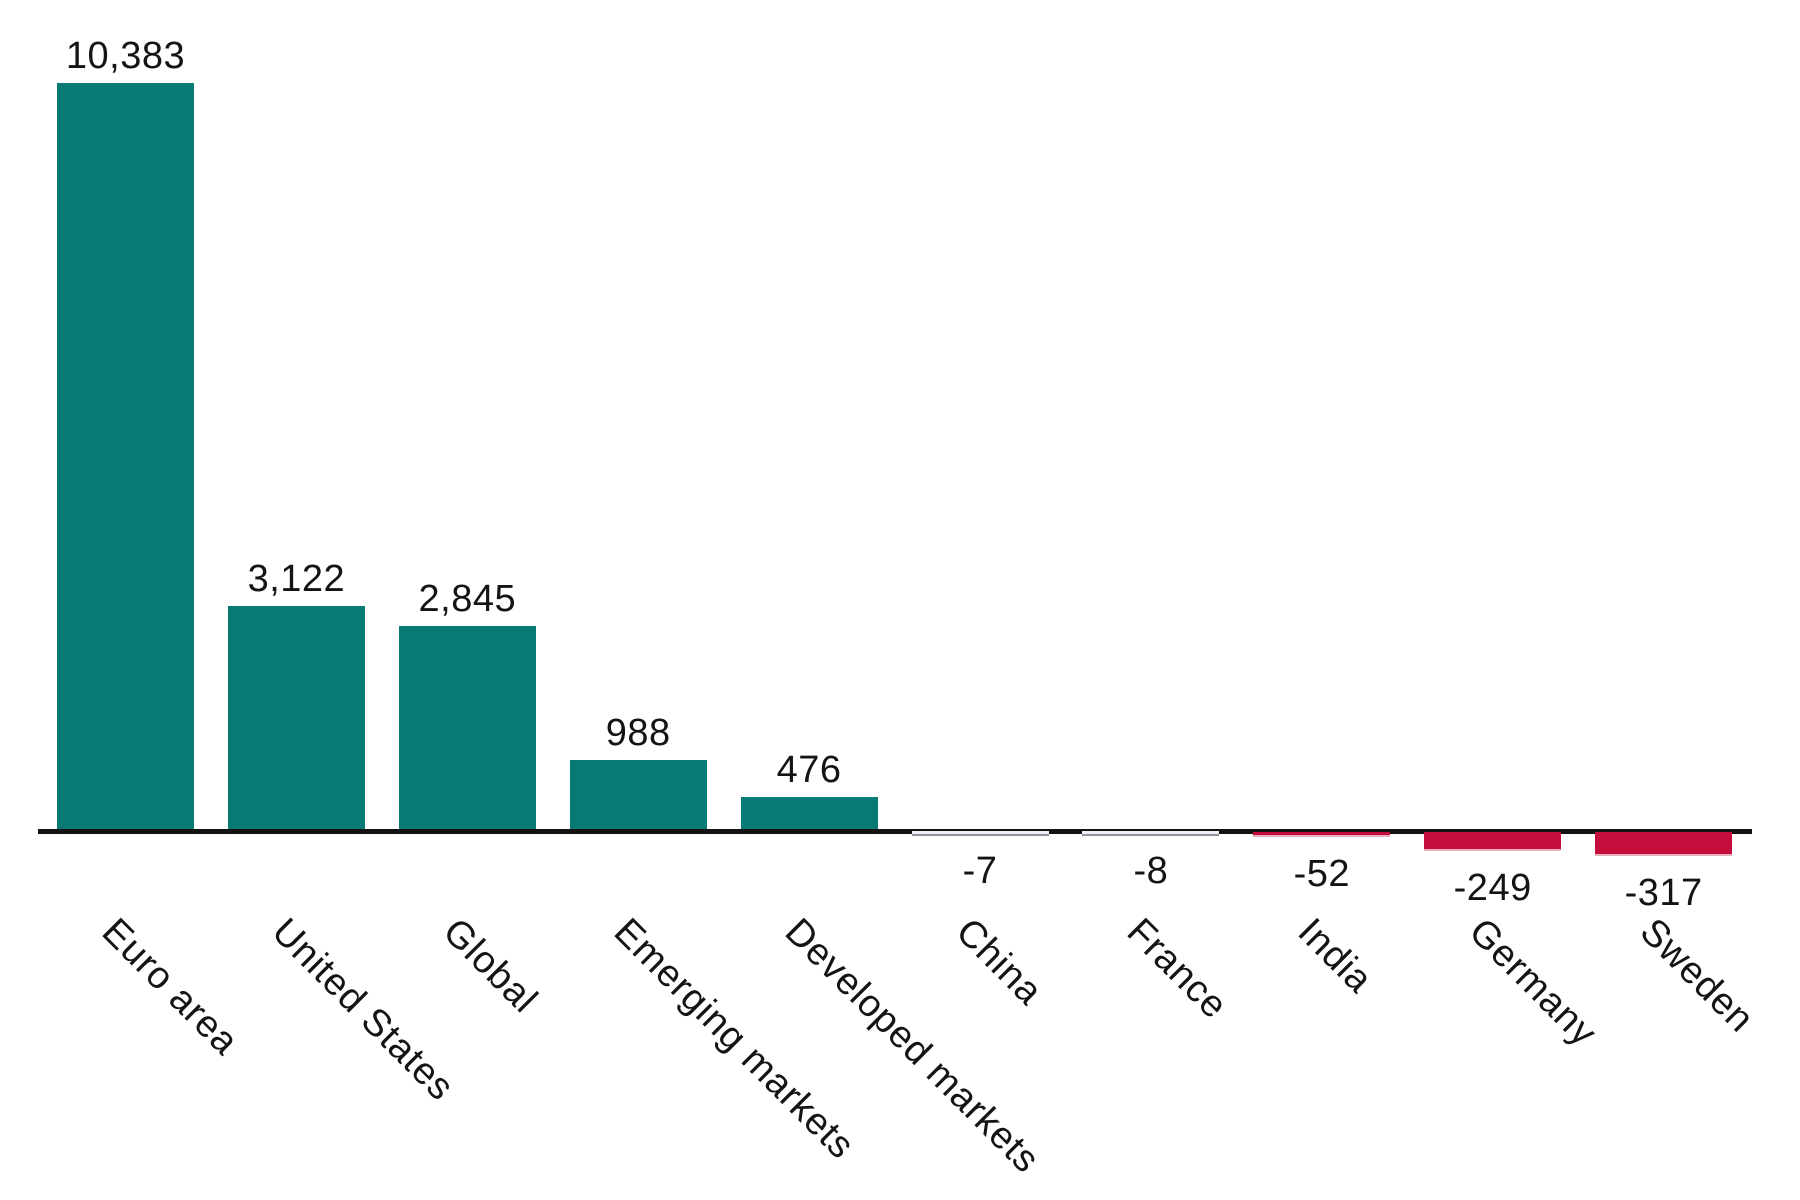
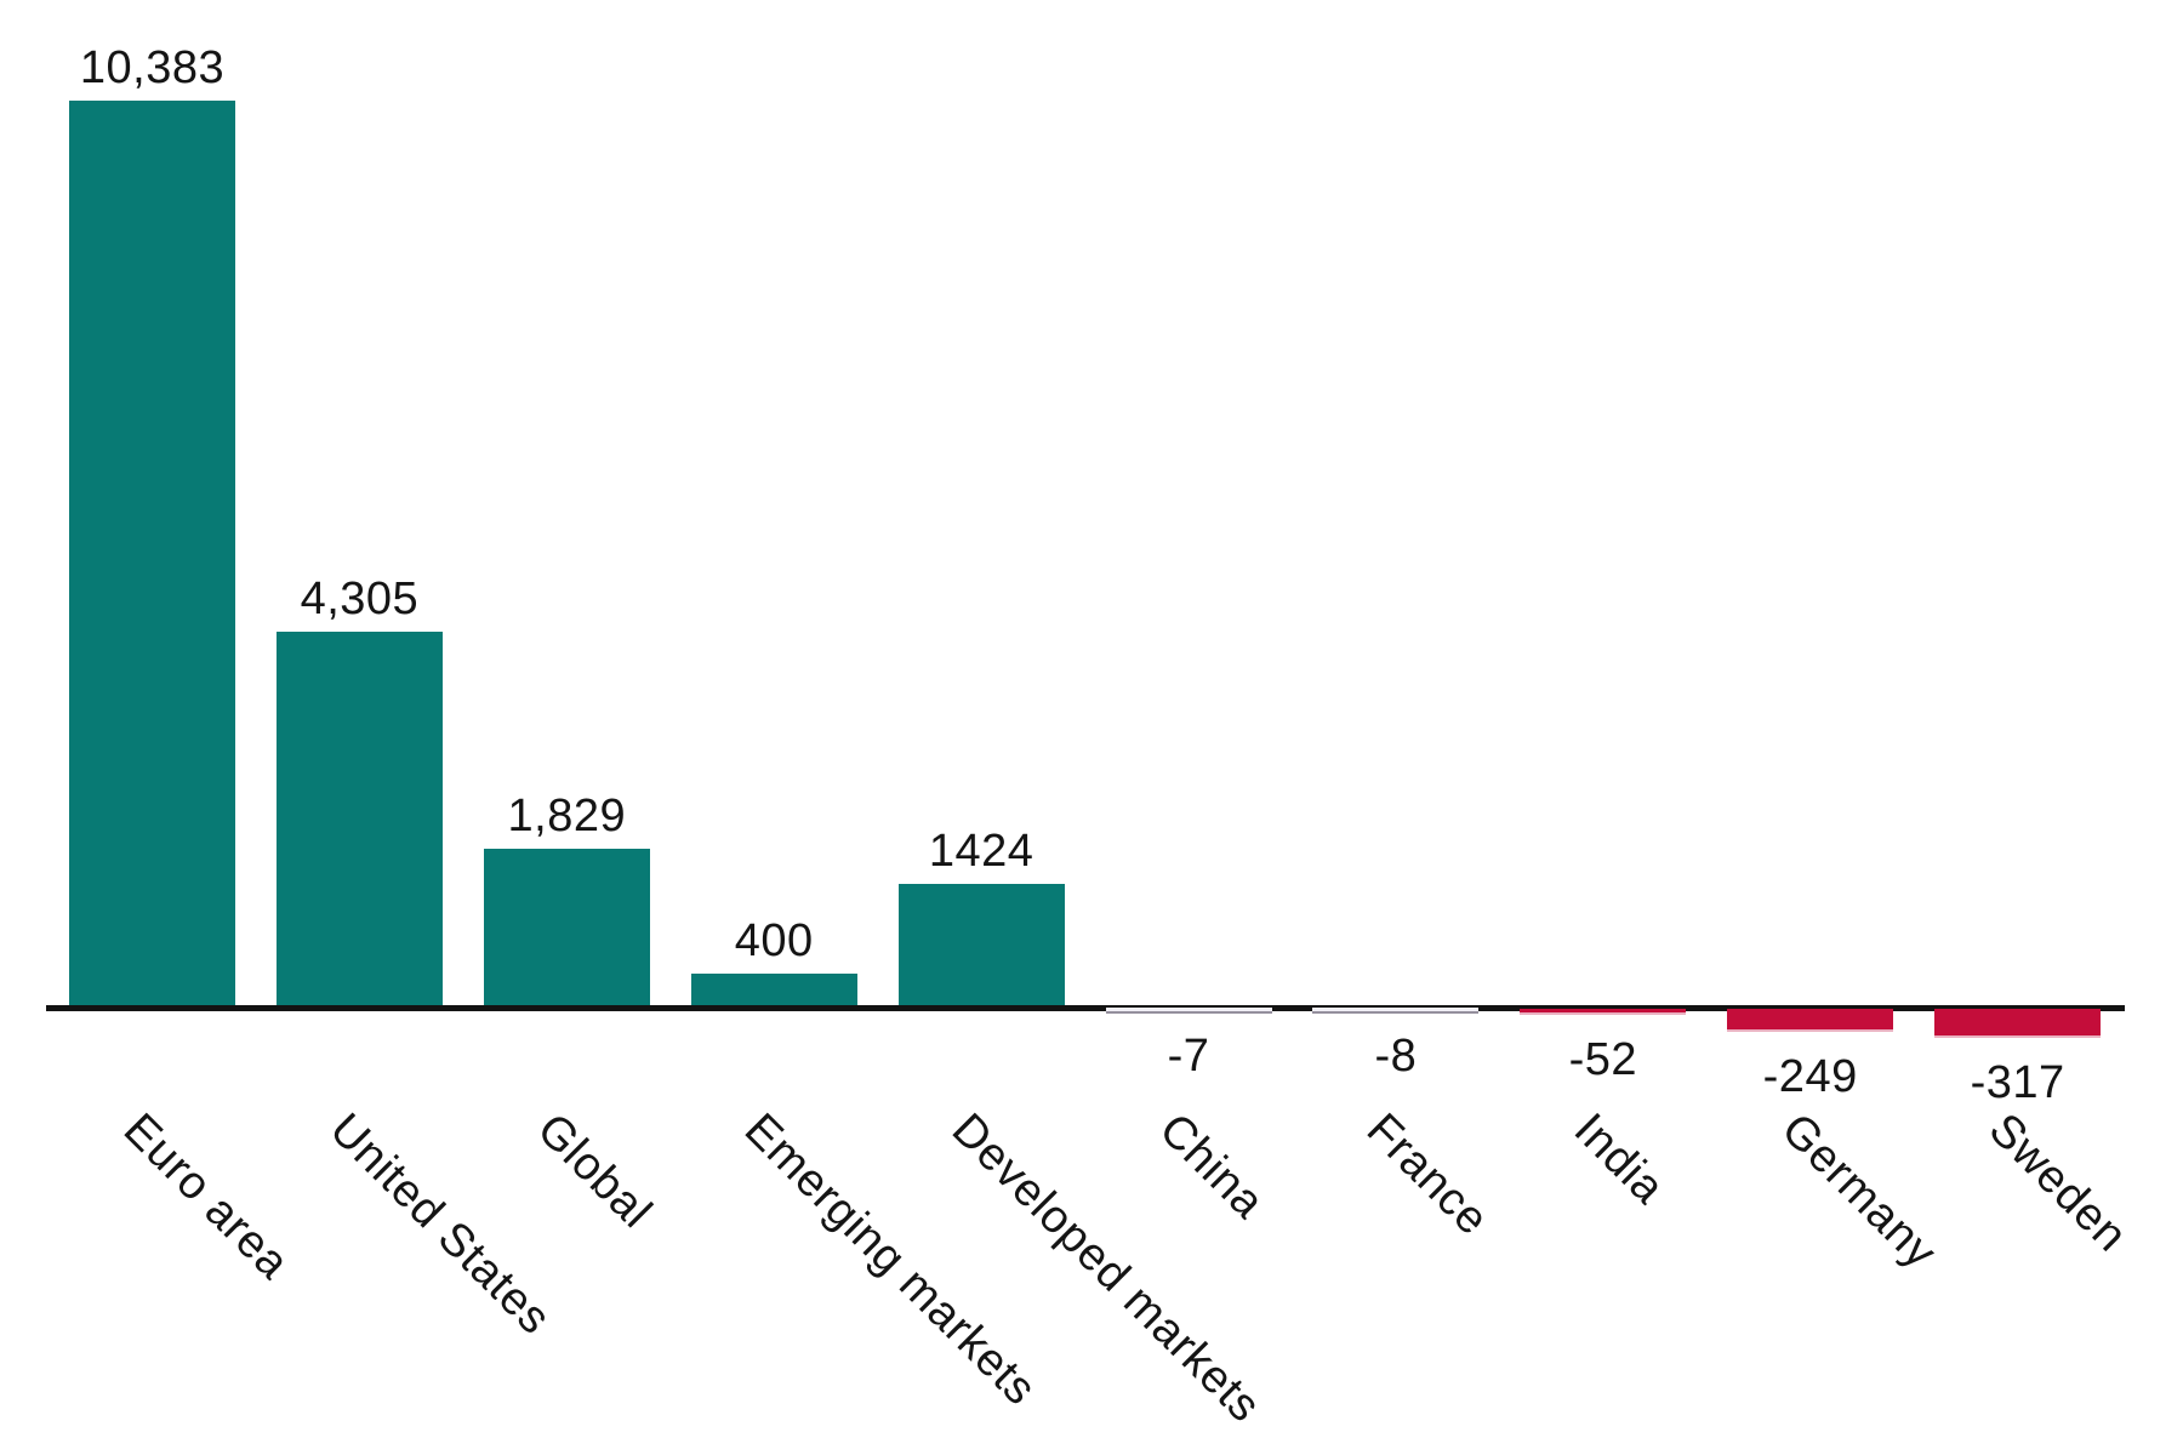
United States: 3,122 -> 4,305
Global: 2,845 -> 1,829
Emerging markets: 988 -> 400
Developed markets: 476 -> 1424
